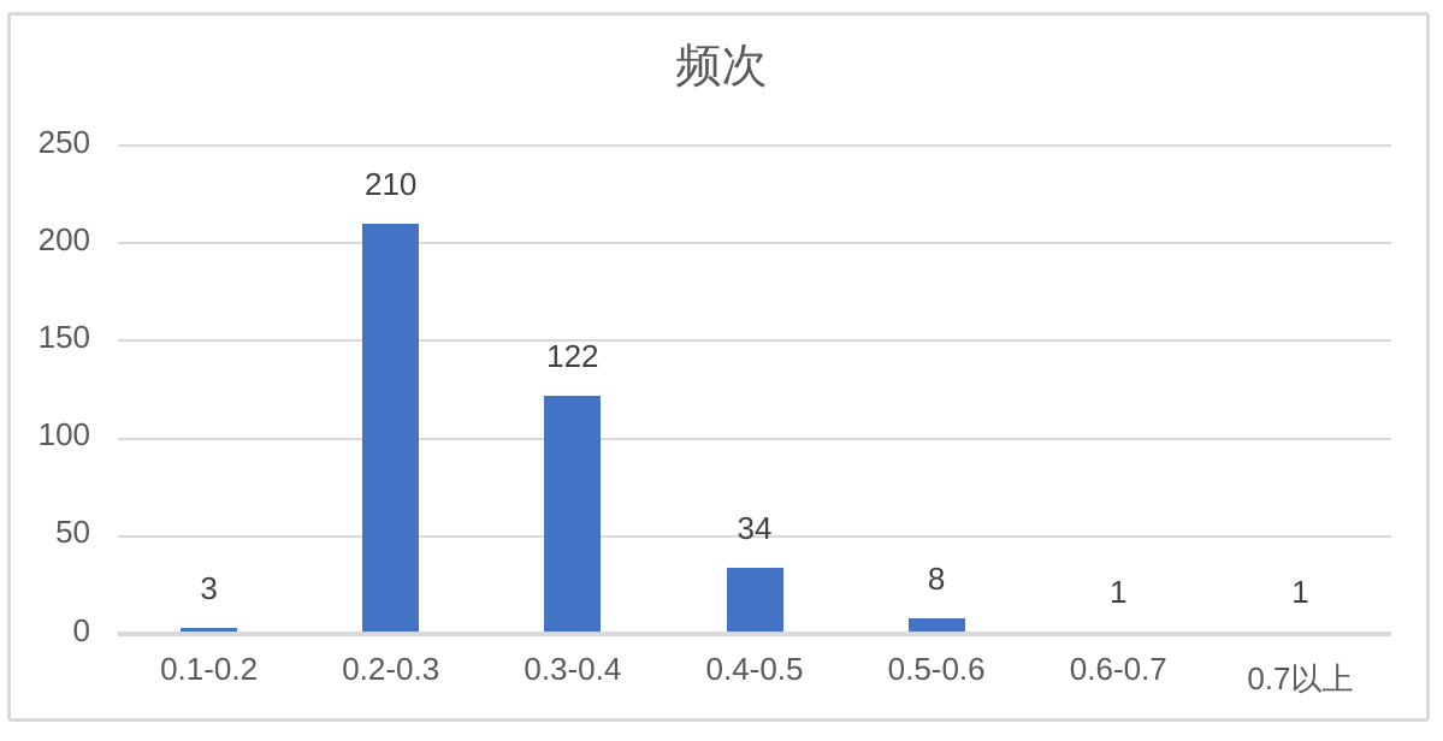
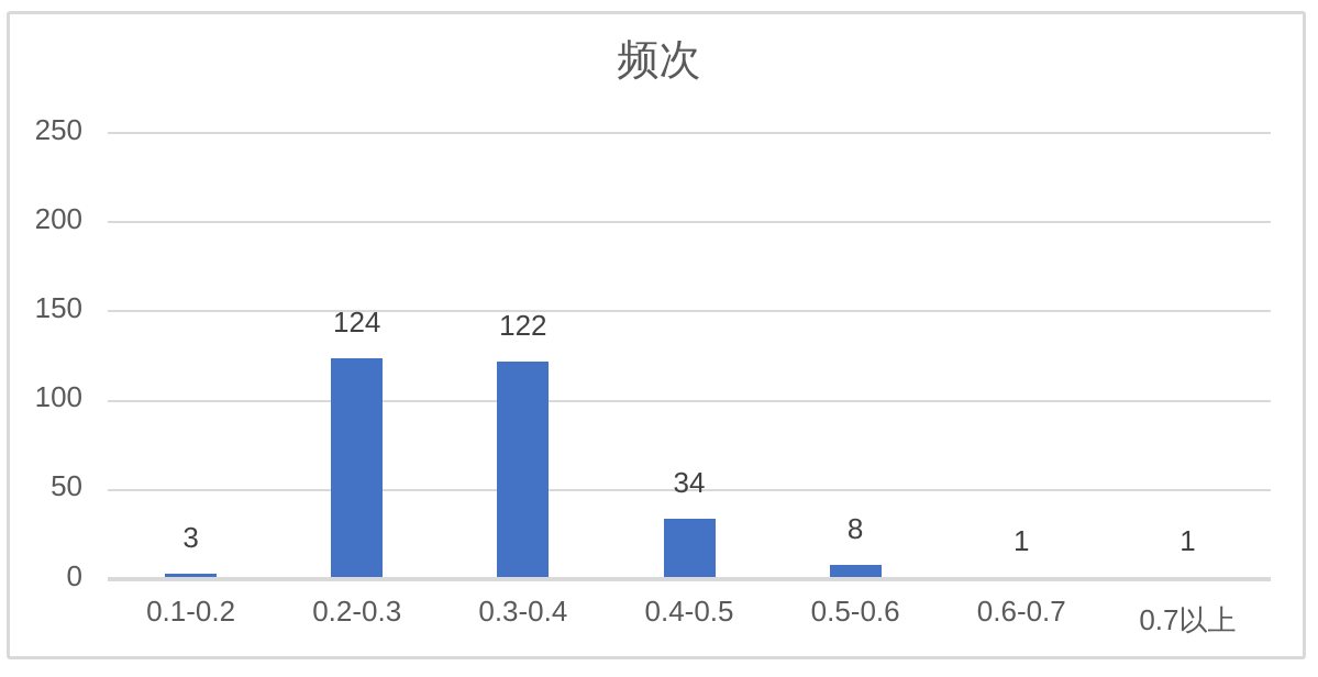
0.2-0.3: 210 -> 124
